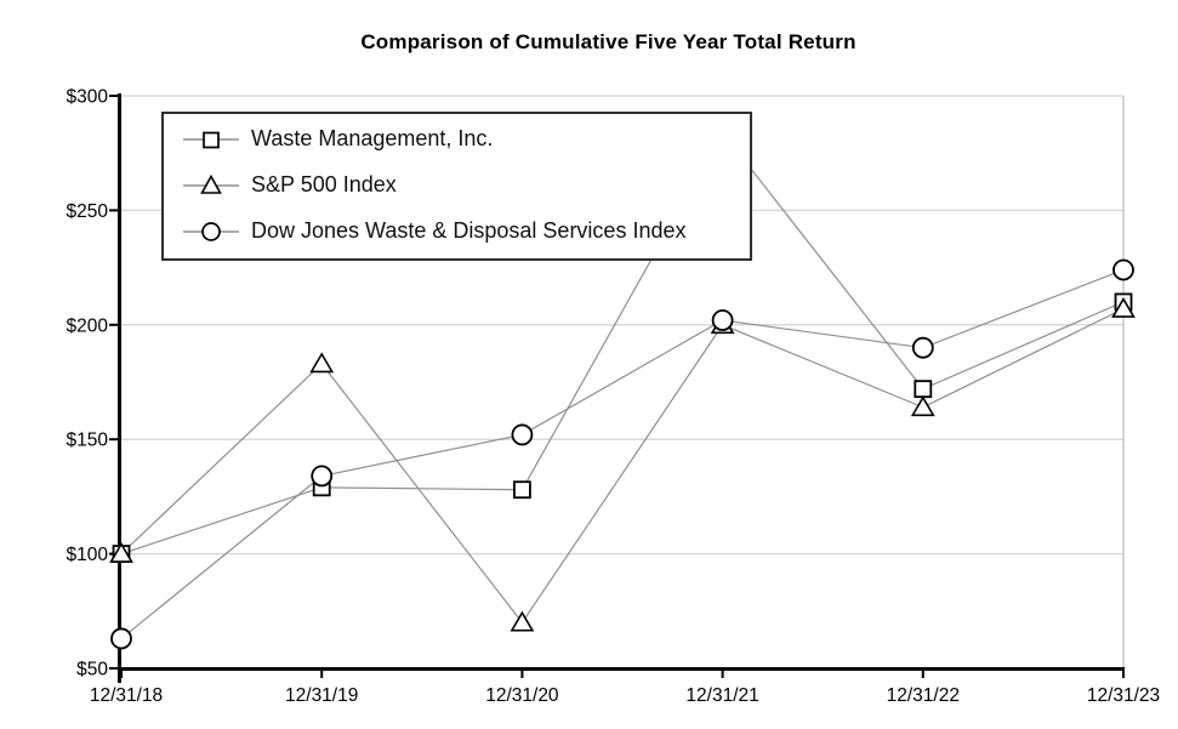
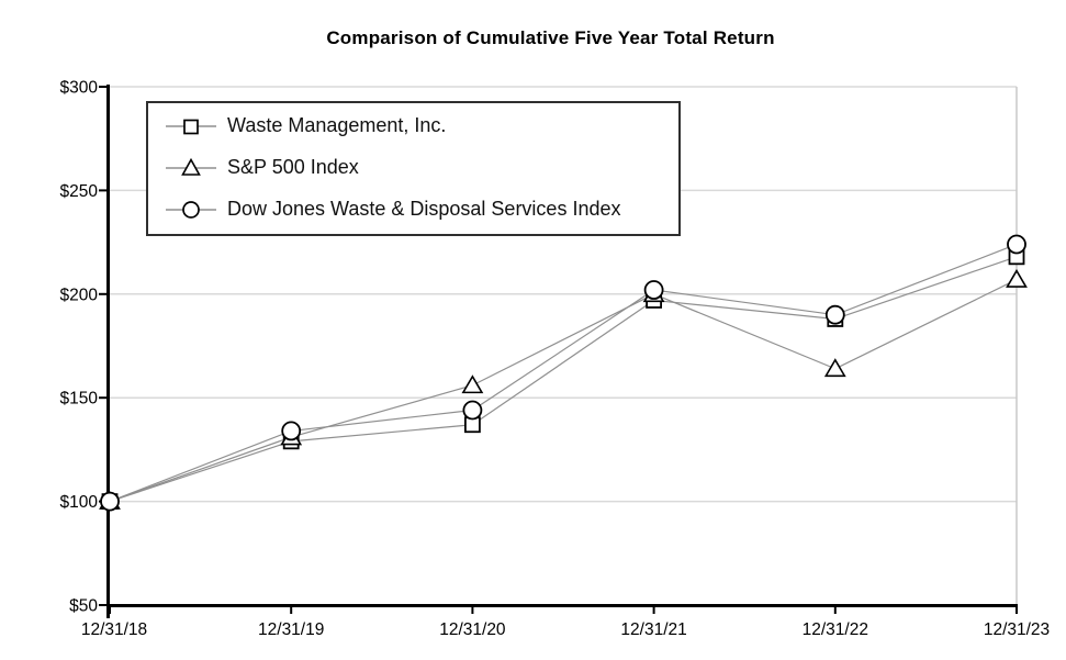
Dow Jones Waste & Disposal Services Index/12/31/18: $63 -> $100
S&P 500 Index/12/31/19: $183 -> $131
Waste Management, Inc./12/31/20: $128 -> $137
S&P 500 Index/12/31/20: $70 -> $156
Dow Jones Waste & Disposal Services Index/12/31/20: $152 -> $144
Waste Management, Inc./12/31/21: $284 -> $197
Waste Management, Inc./12/31/22: $172 -> $188
Waste Management, Inc./12/31/23: $210 -> $218
